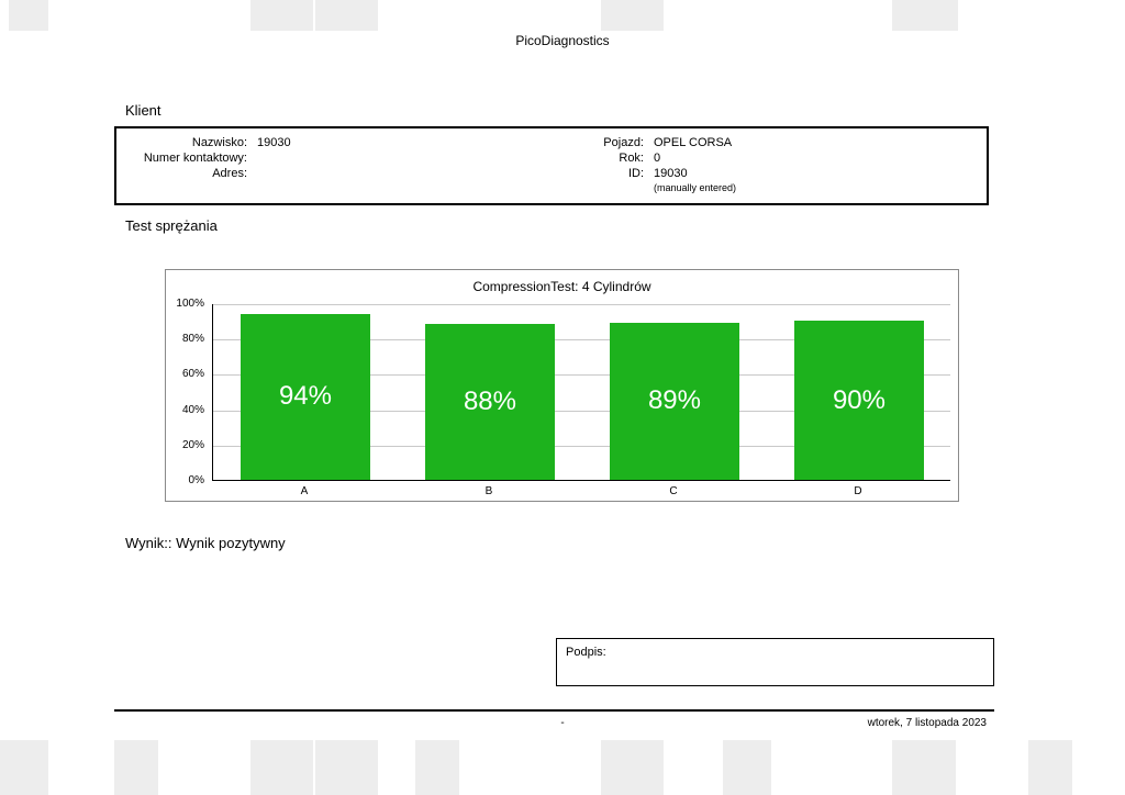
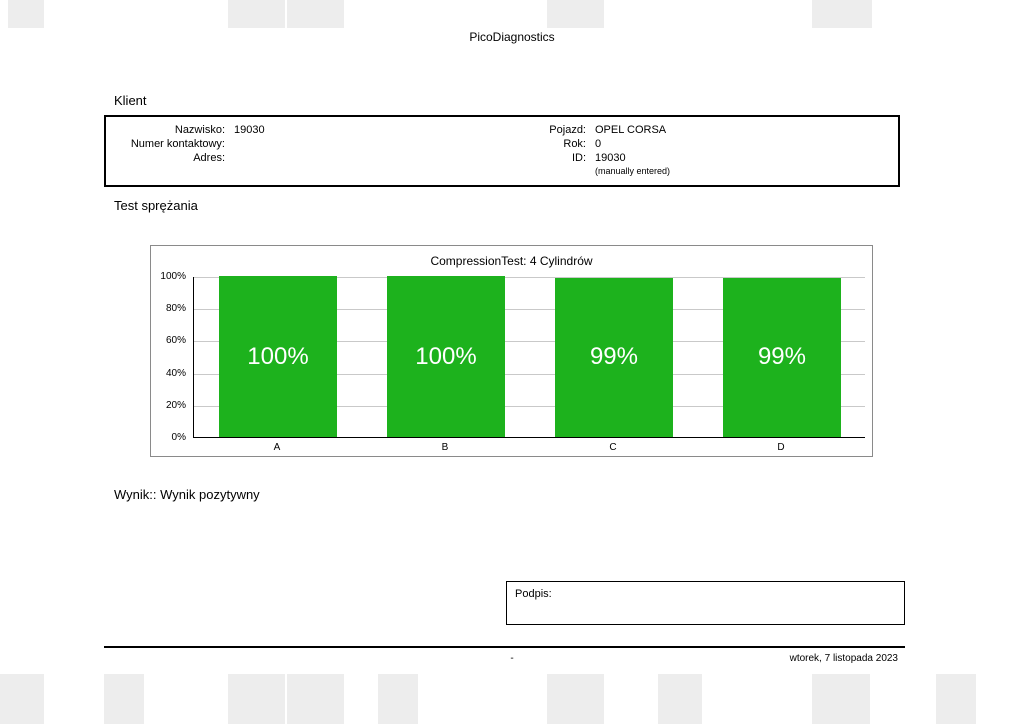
A: 94% -> 100%
B: 88% -> 100%
C: 89% -> 99%
D: 90% -> 99%
